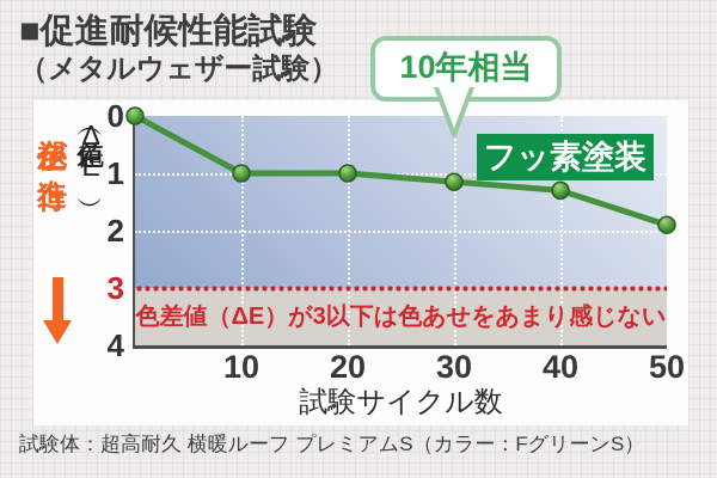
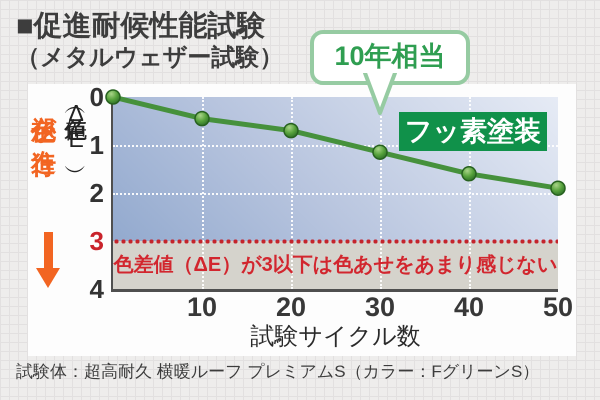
10: 1.0 -> 0.5
20: 1.0 -> 0.7
40: 1.3 -> 1.6
